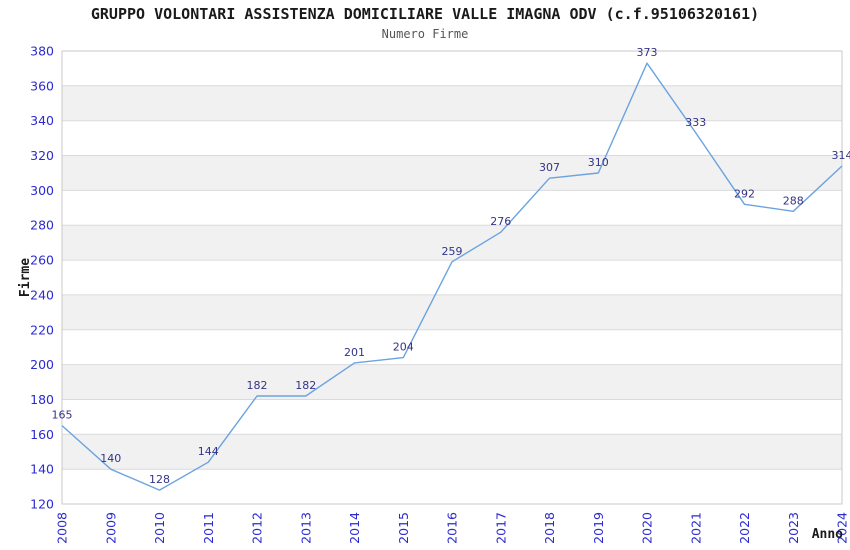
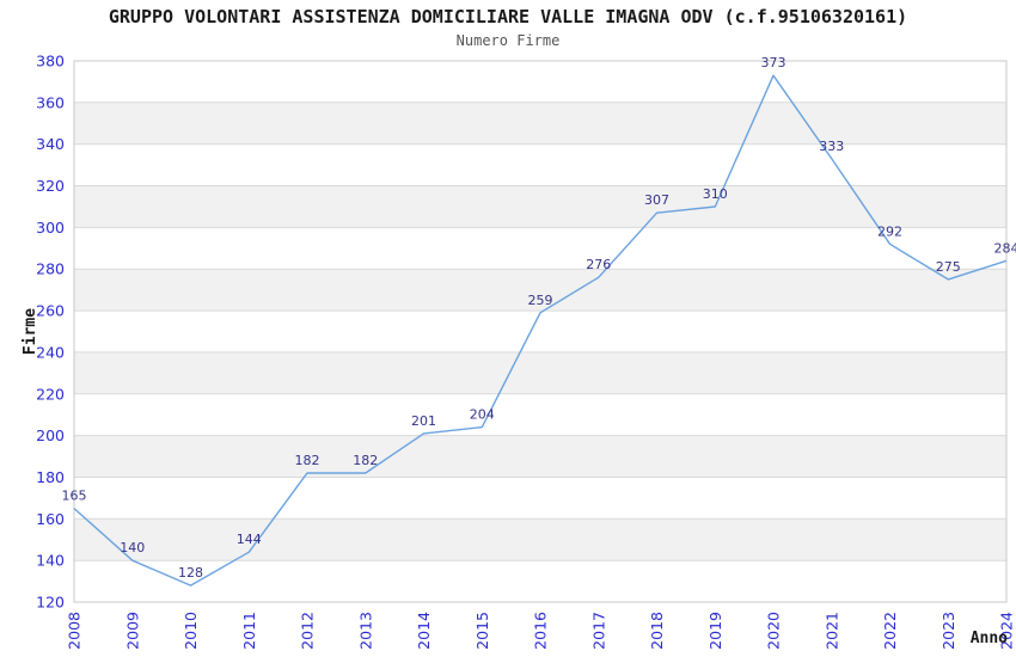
2023: 288 -> 275
2024: 314 -> 284
